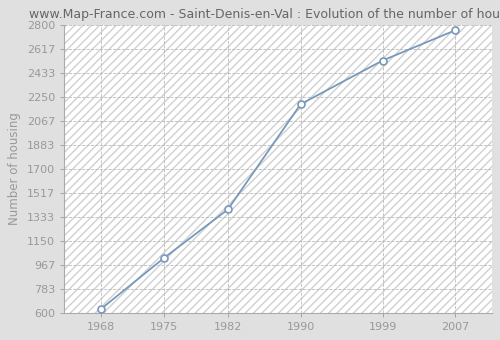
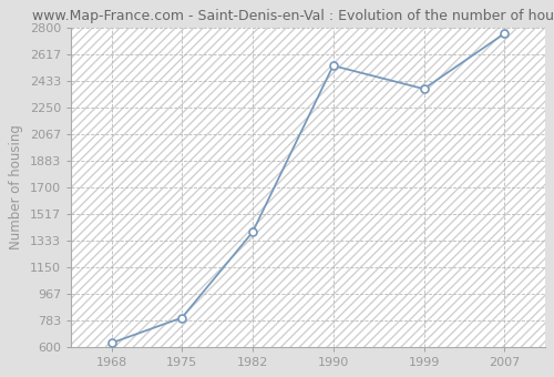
1975: 1020 -> 800
1990: 2200 -> 2540
1999: 2530 -> 2380
